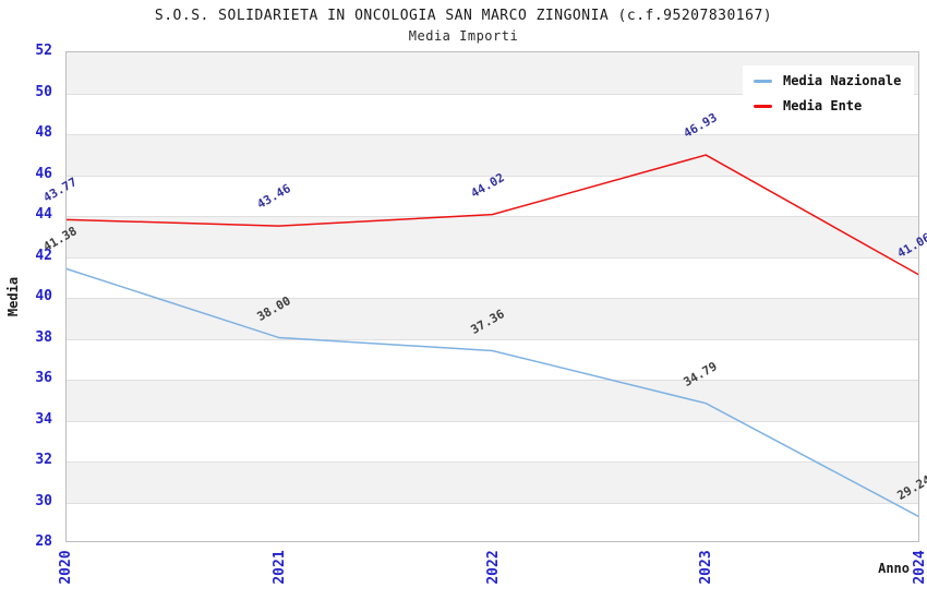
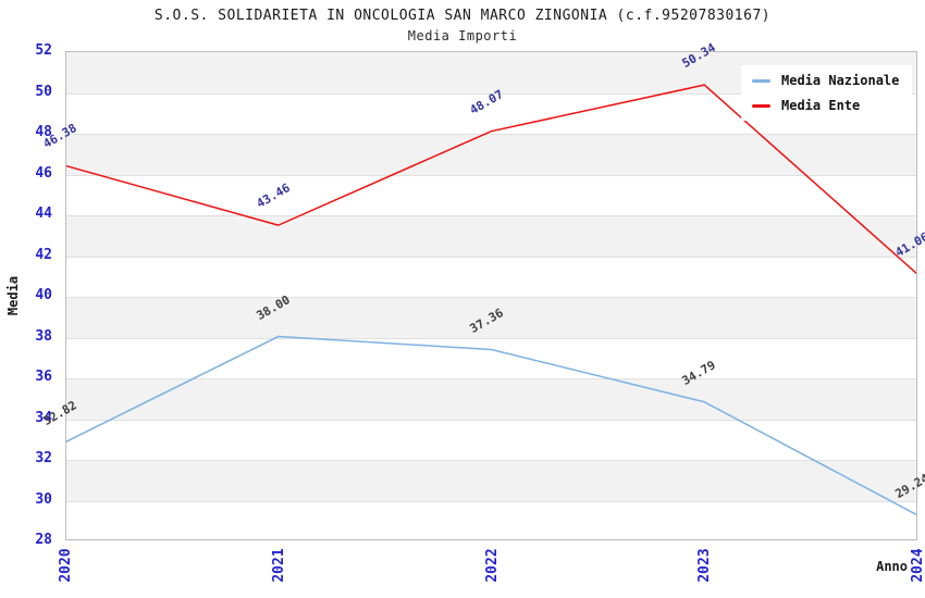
Media Nazionale/2020: 41.38 -> 32.82
Media Ente/2020: 43.77 -> 46.38
Media Ente/2022: 44.02 -> 48.07
Media Ente/2023: 46.93 -> 50.34
